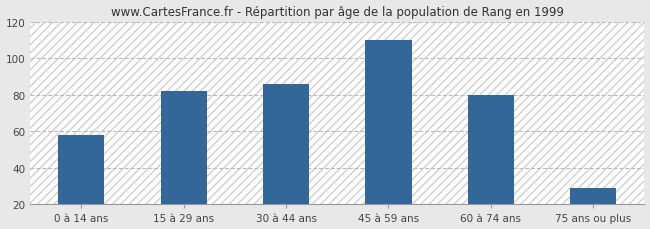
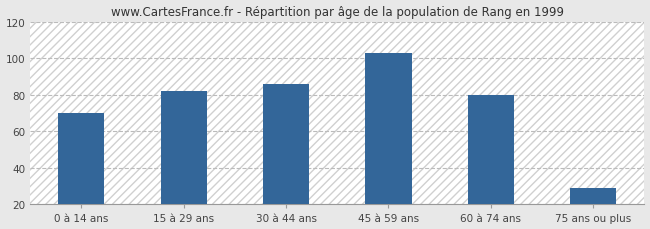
0 à 14 ans: 58 -> 70
45 à 59 ans: 110 -> 103
